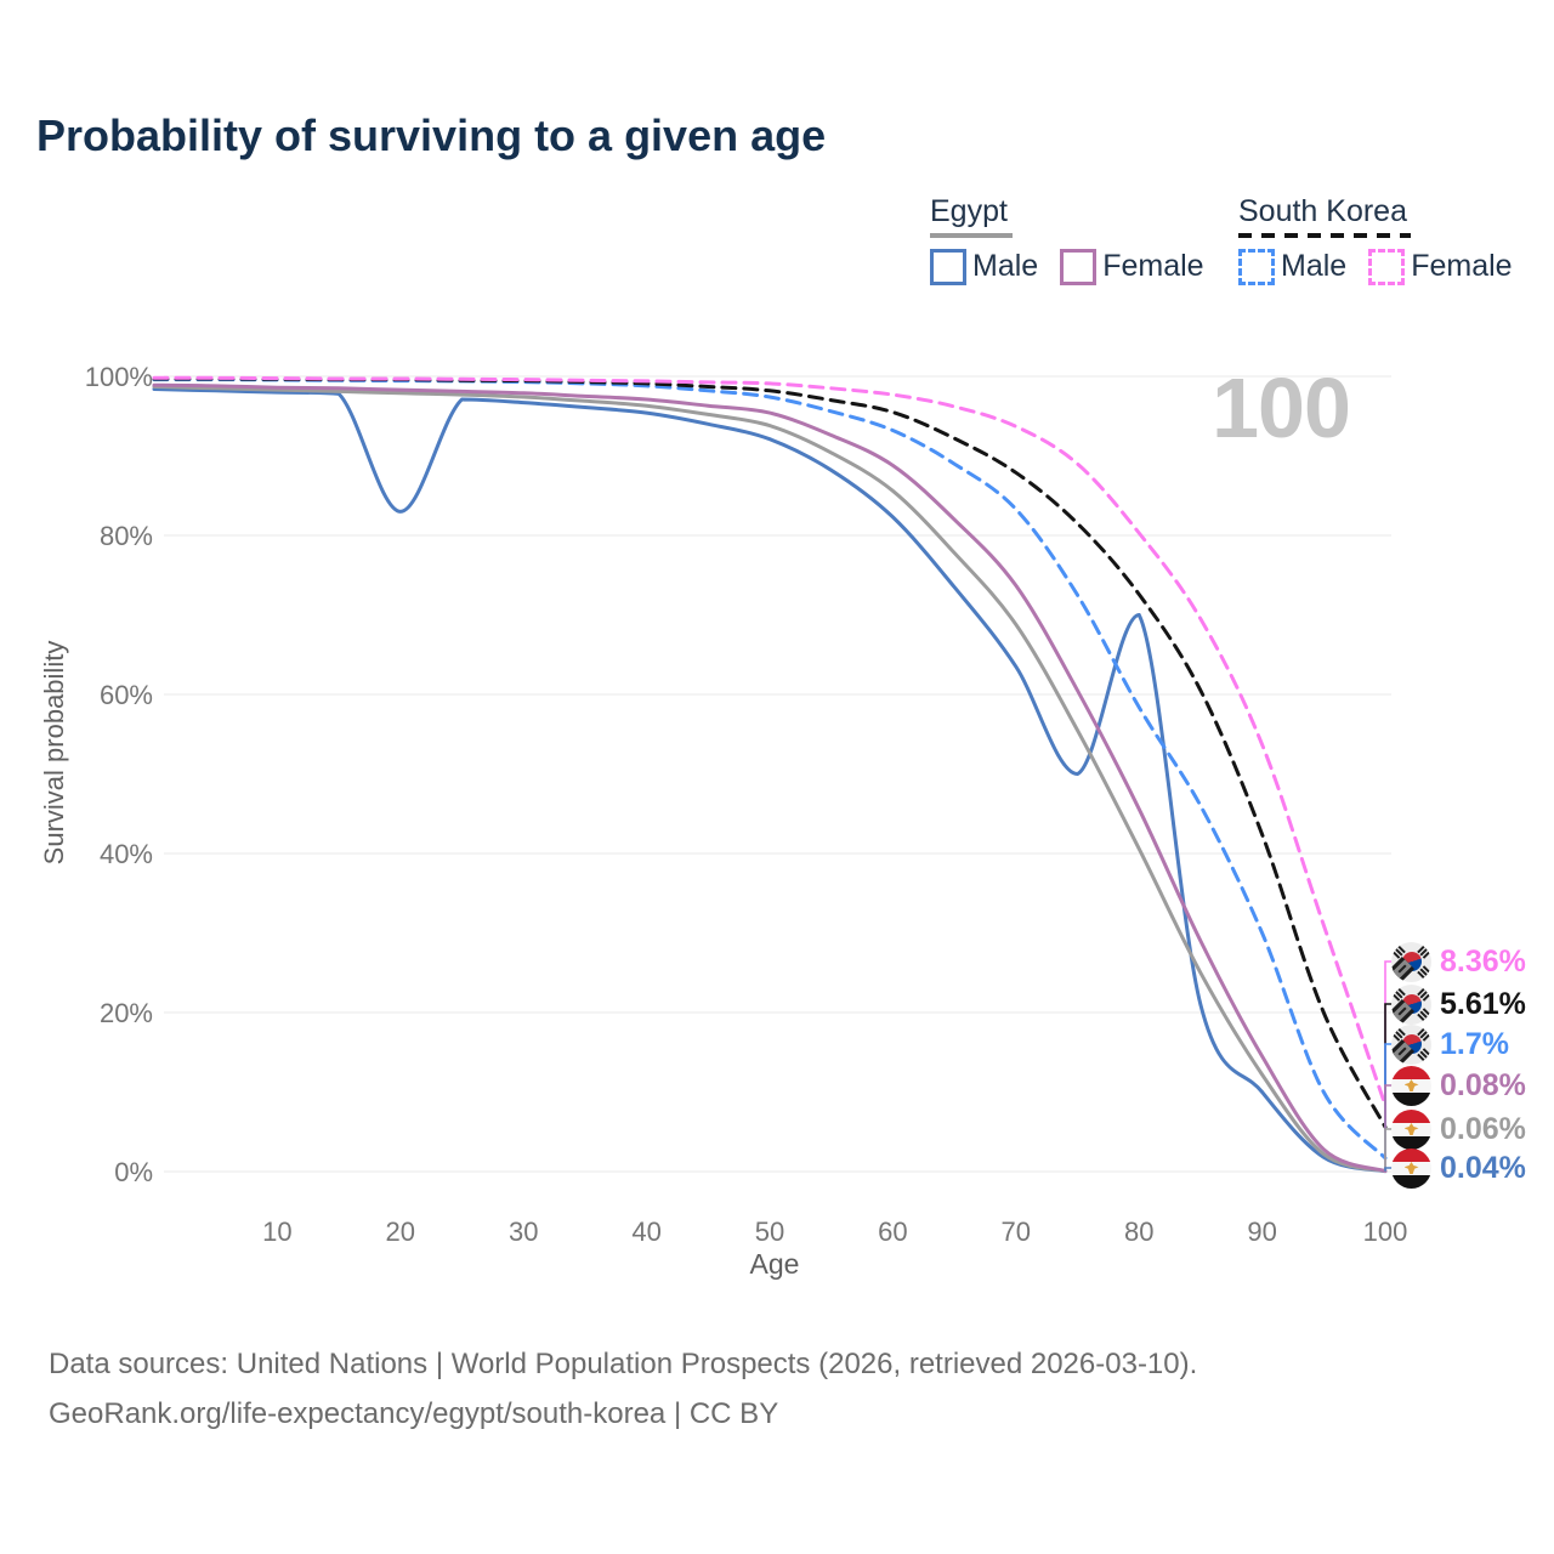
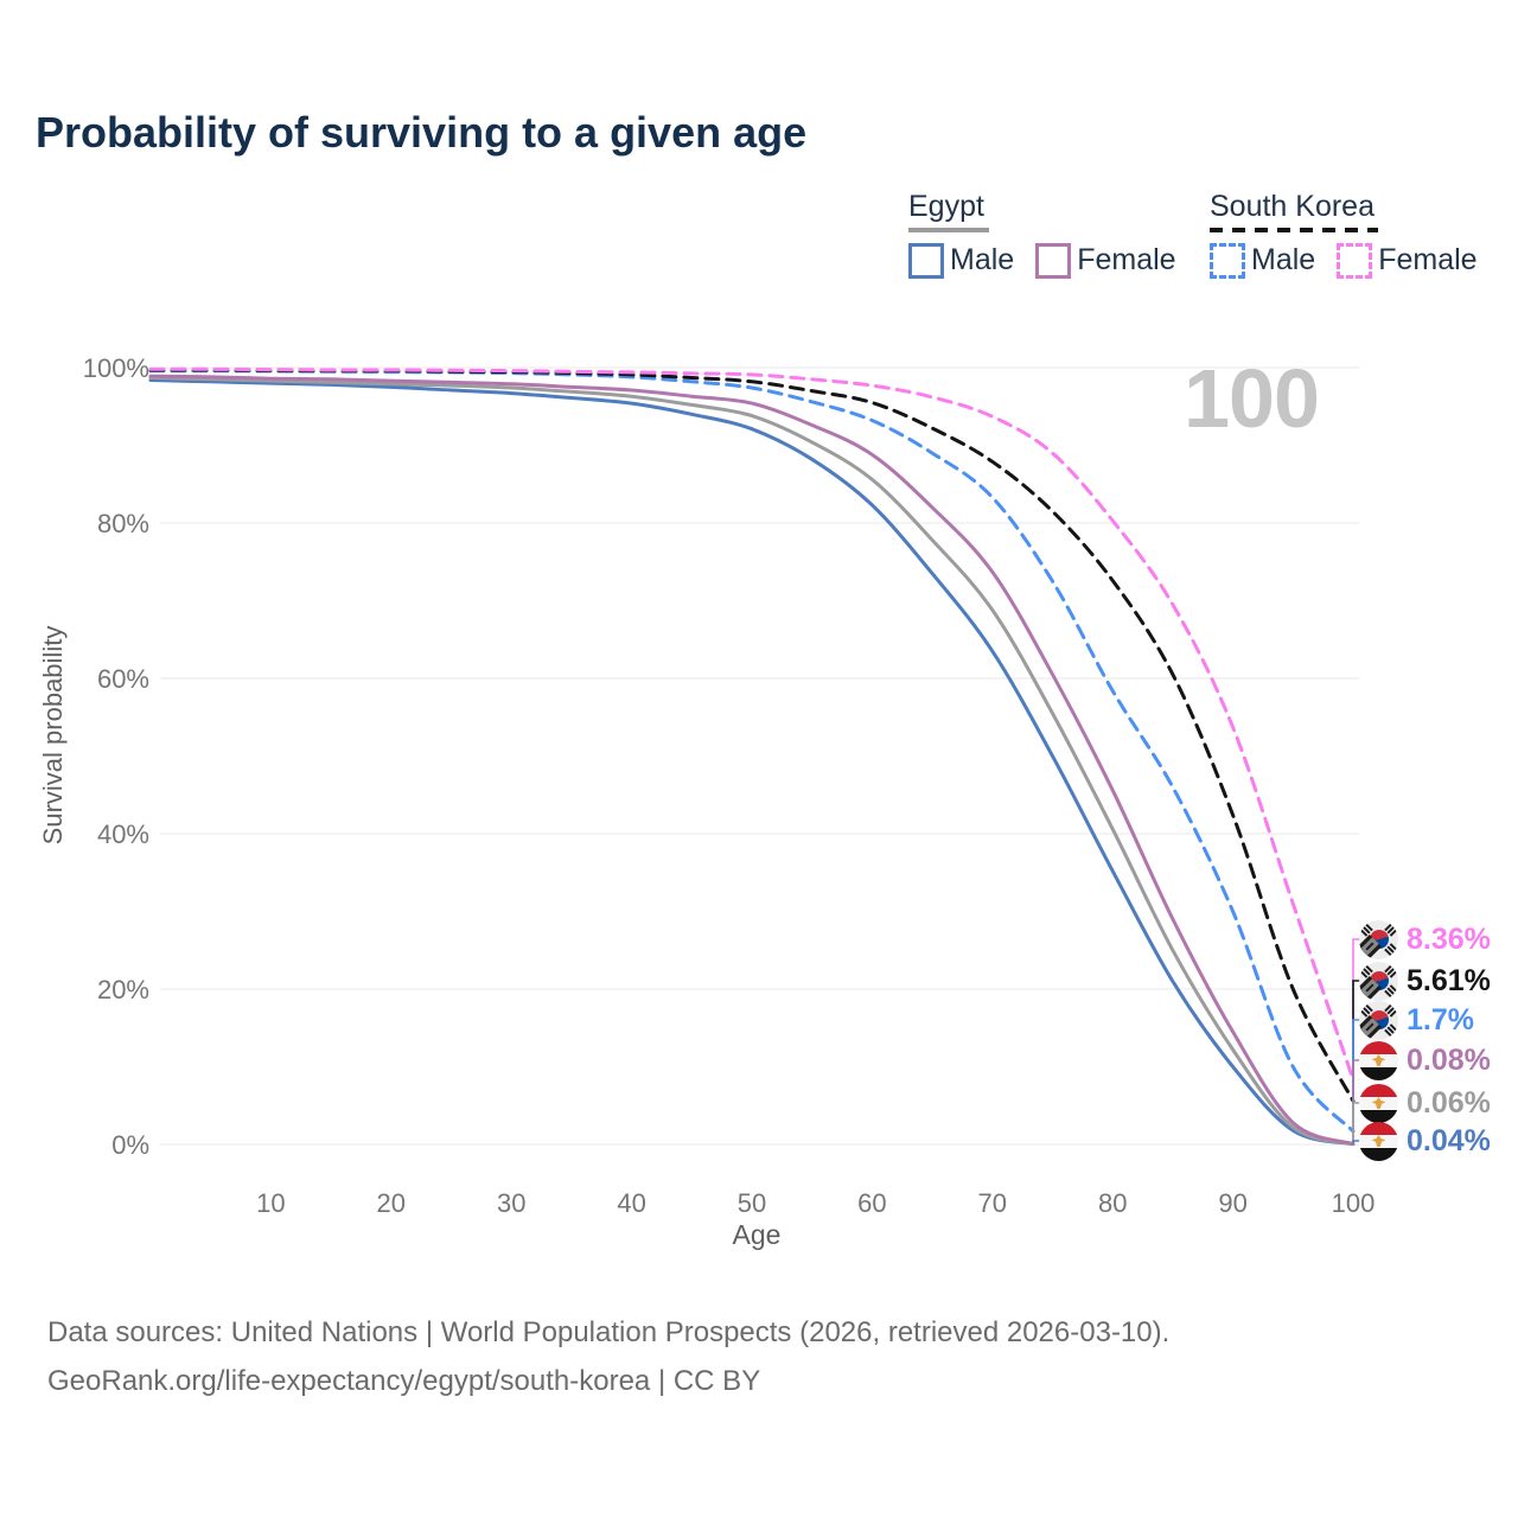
Egypt Male/20: 83% -> 98%
Egypt Male/80: 70% -> 35%
